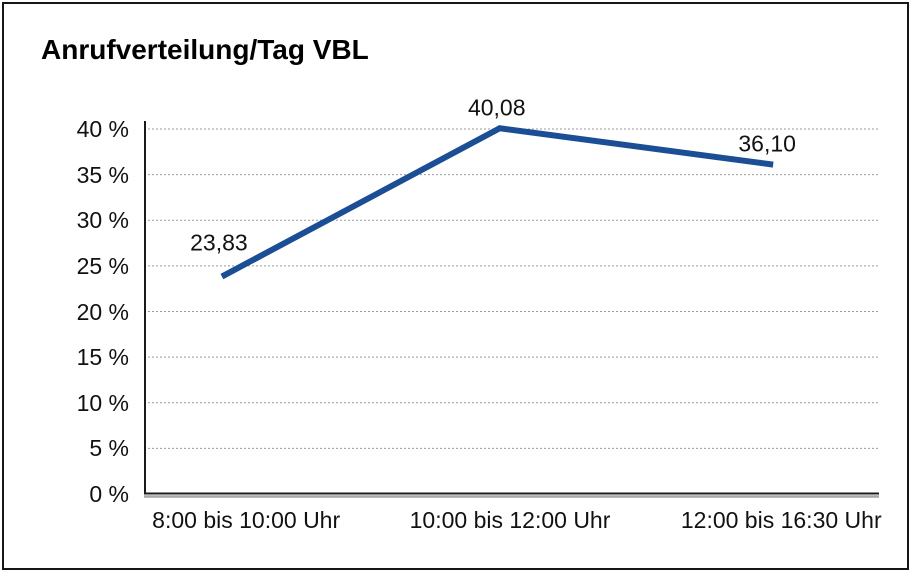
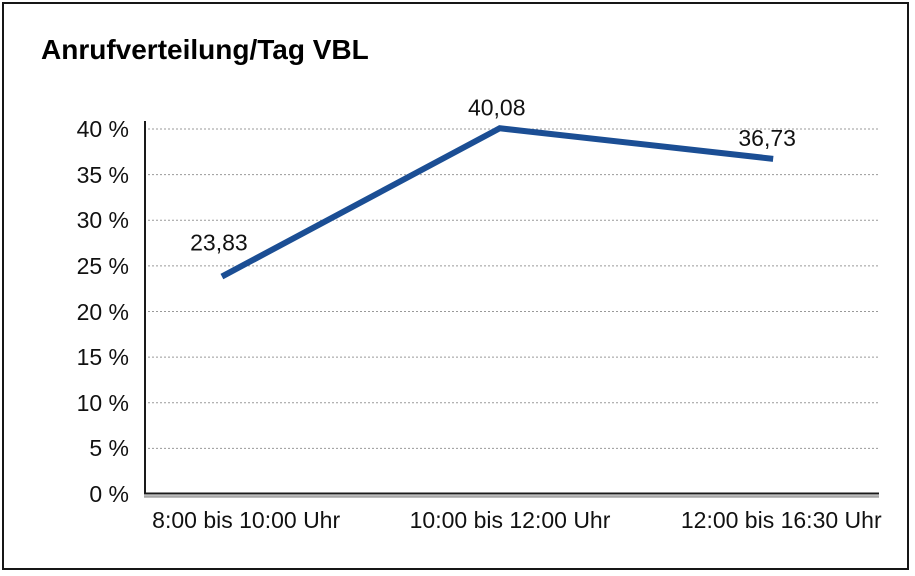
12:00 bis 16:30 Uhr: 36,10 -> 36,73
